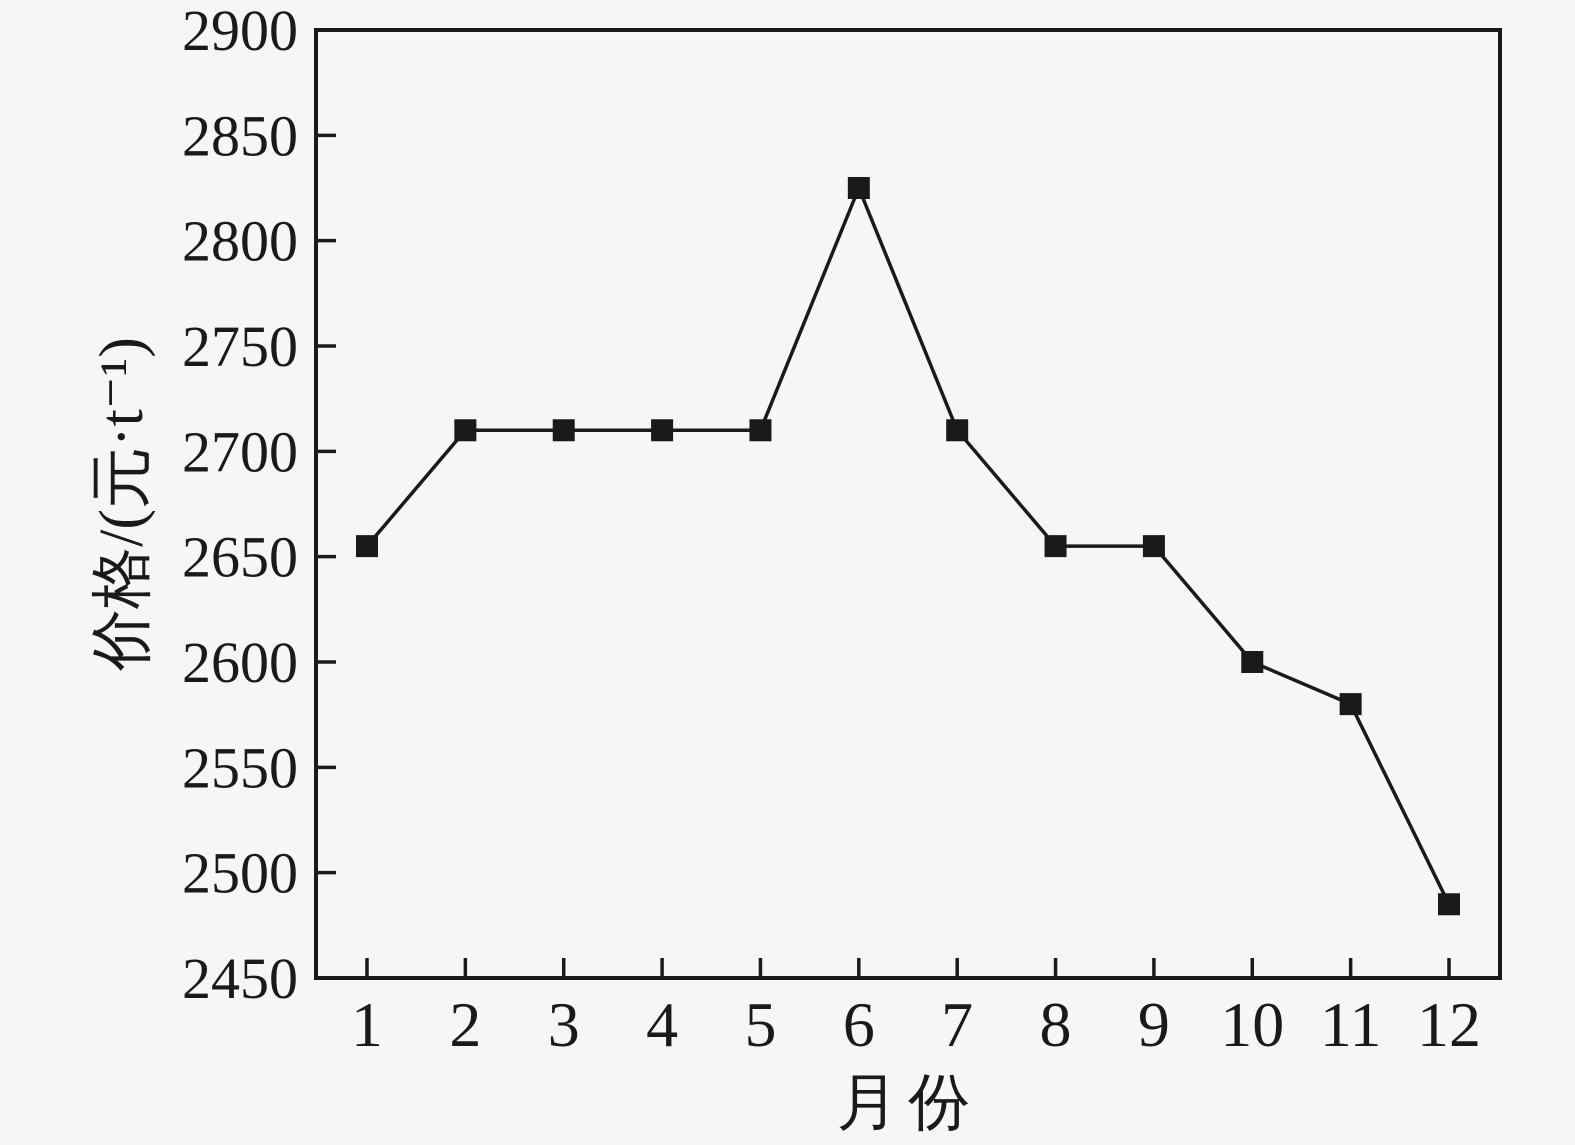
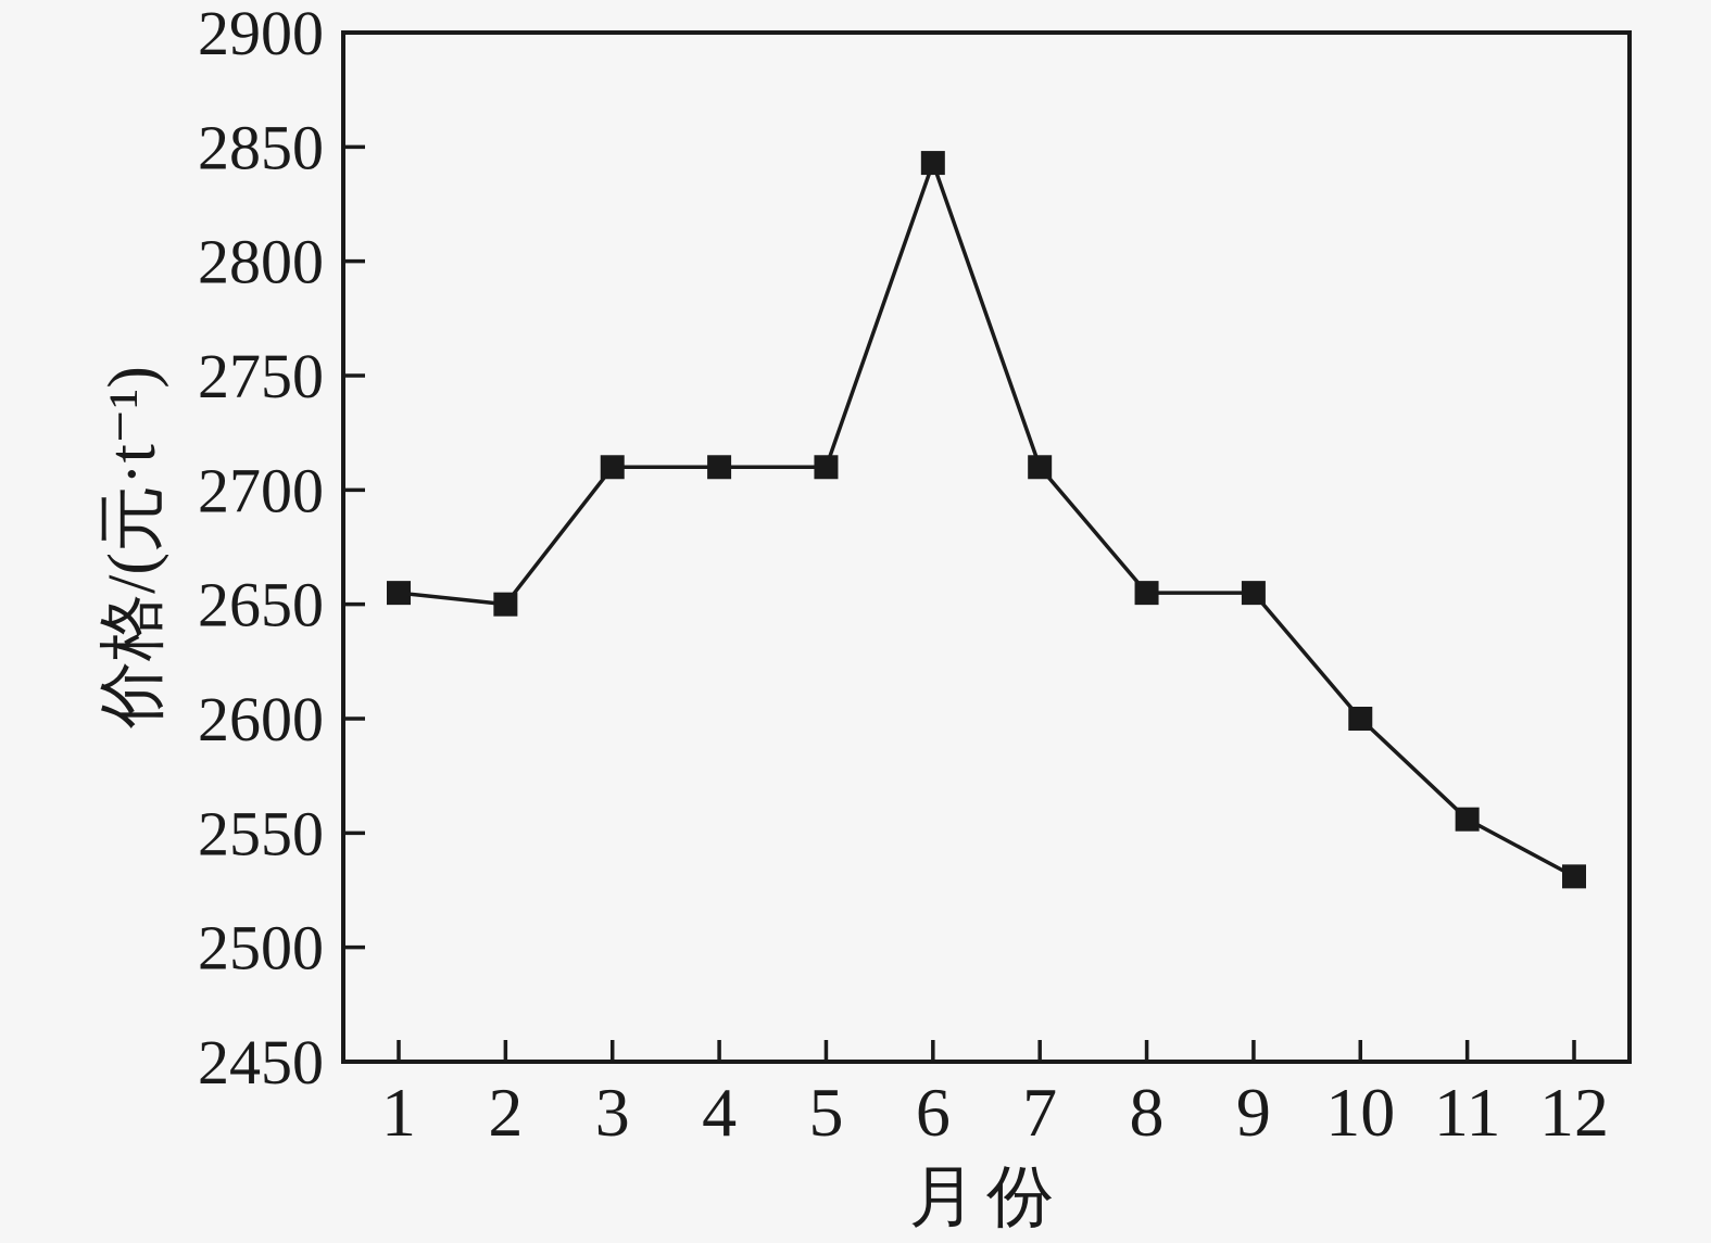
2: 2710 -> 2650
6: 2825 -> 2843
11: 2580 -> 2556
12: 2485 -> 2531
